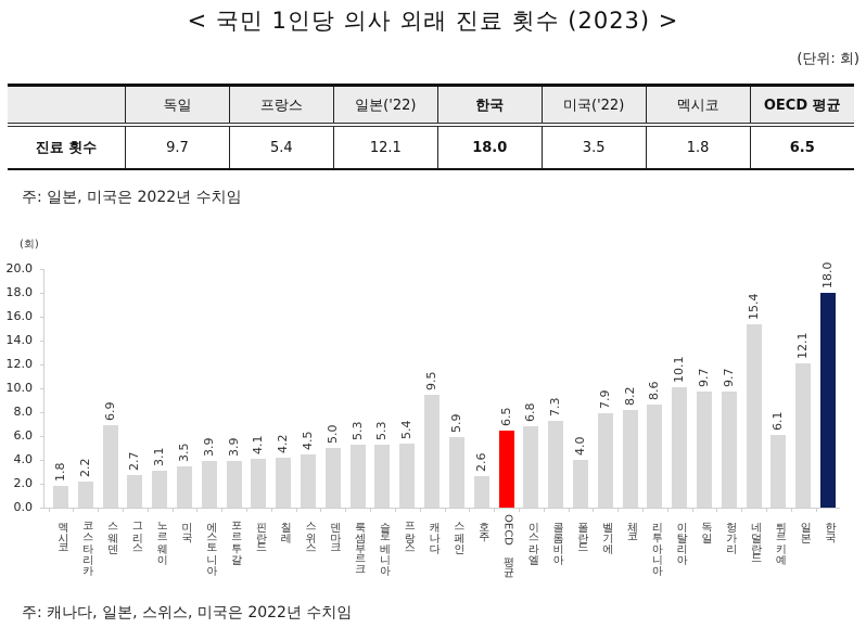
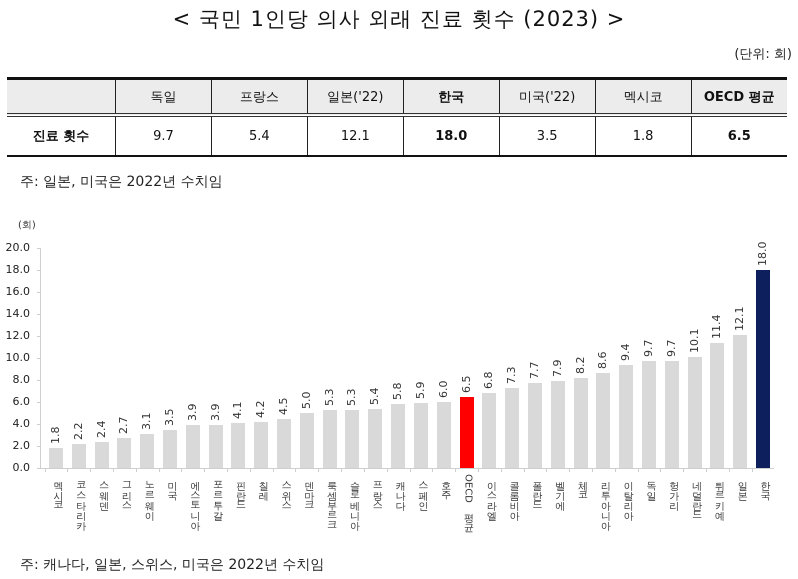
스웨덴: 6.9 -> 2.4
캐나다: 9.5 -> 5.8
호주: 2.6 -> 6.0
폴란드: 4.0 -> 7.7
이탈리아: 10.1 -> 9.4
네덜란드: 15.4 -> 10.1
튀르키예: 6.1 -> 11.4
